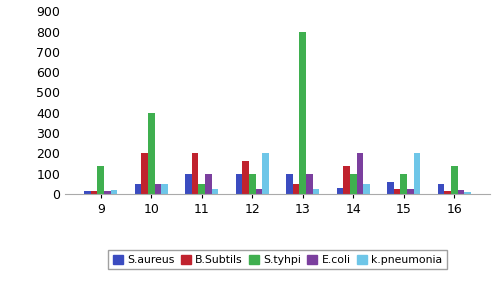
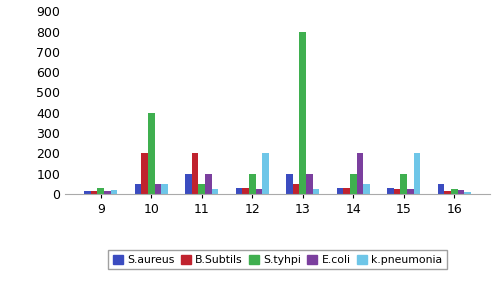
S.tyhpi/9: 135 -> 30
S.aureus/12: 100 -> 30
B.Subtils/12: 160 -> 30
B.Subtils/14: 135 -> 30
S.aureus/15: 60 -> 30
S.tyhpi/16: 135 -> 25
